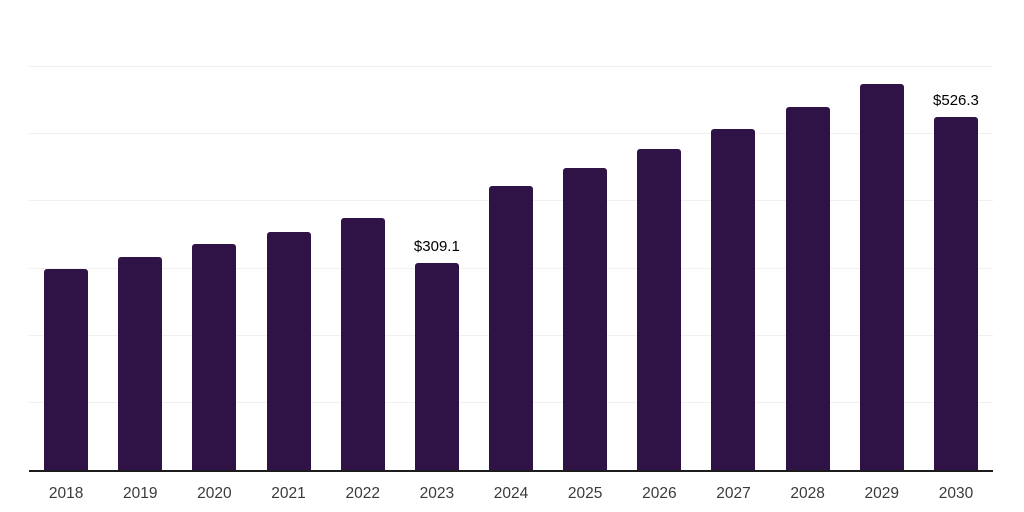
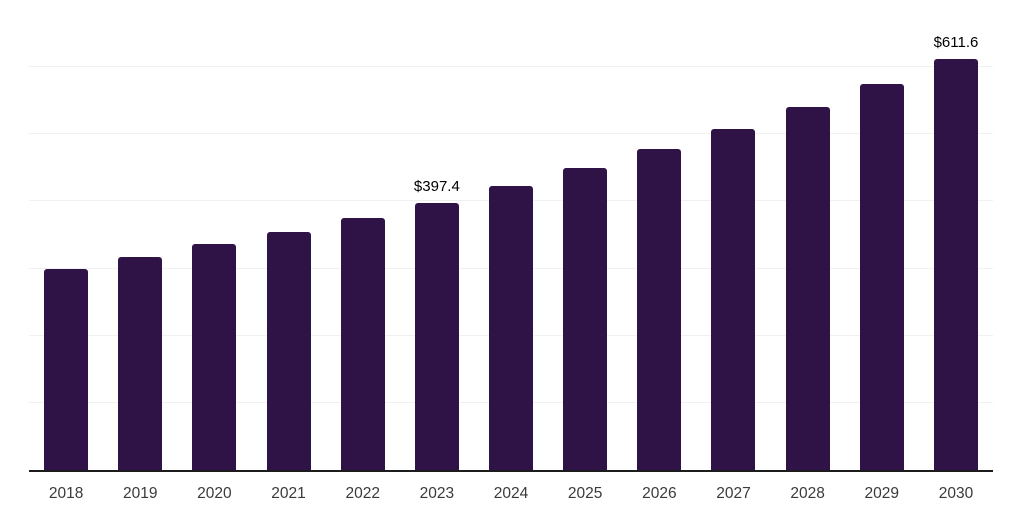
2023: $309.1 -> $397.4
2030: $526.3 -> $611.6
